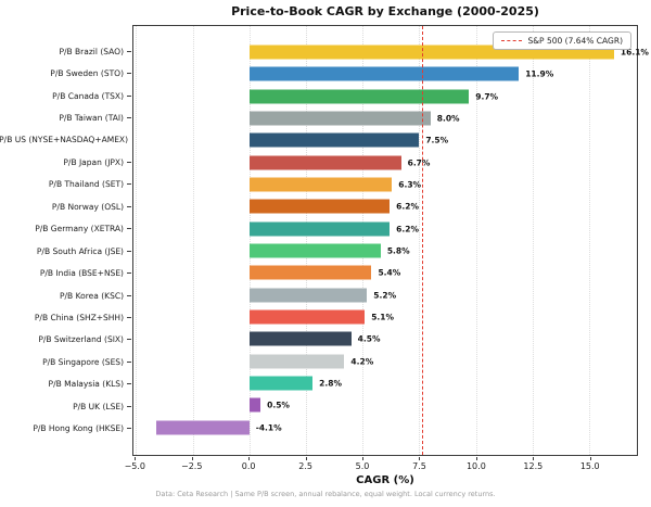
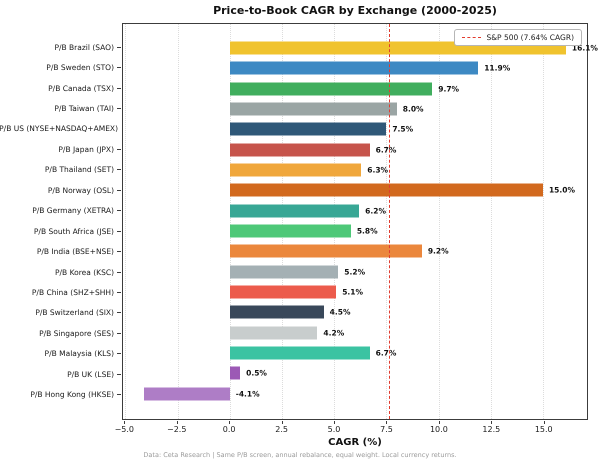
P/B Norway (OSL): 6.2% -> 15.0%
P/B India (BSE+NSE): 5.4% -> 9.2%
P/B Malaysia (KLS): 2.8% -> 6.7%
